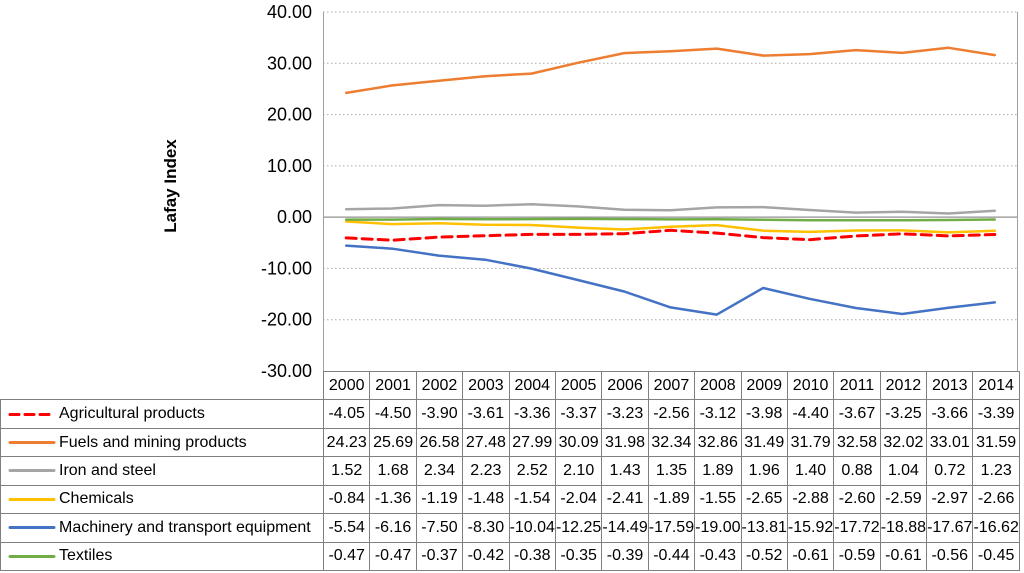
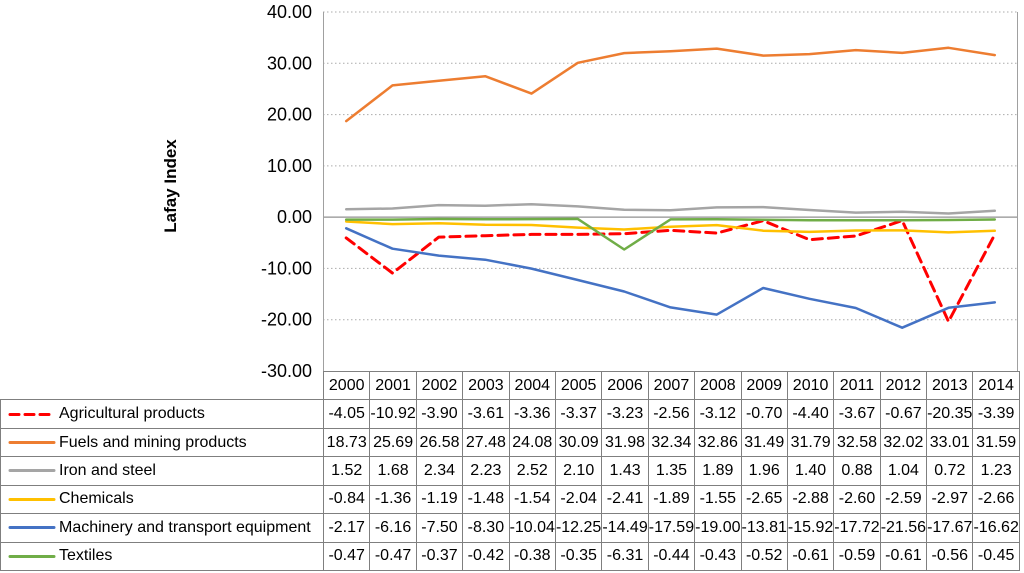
Fuels and mining products/2000: 24.23 -> 18.73
Machinery and transport equipment/2000: -5.54 -> -2.17
Agricultural products/2001: -4.50 -> -10.92
Fuels and mining products/2004: 27.99 -> 24.08
Textiles/2006: -0.39 -> -6.31
Agricultural products/2009: -3.98 -> -0.70
Agricultural products/2012: -3.25 -> -0.67
Machinery and transport equipment/2012: -18.88 -> -21.56
Agricultural products/2013: -3.66 -> -20.35
